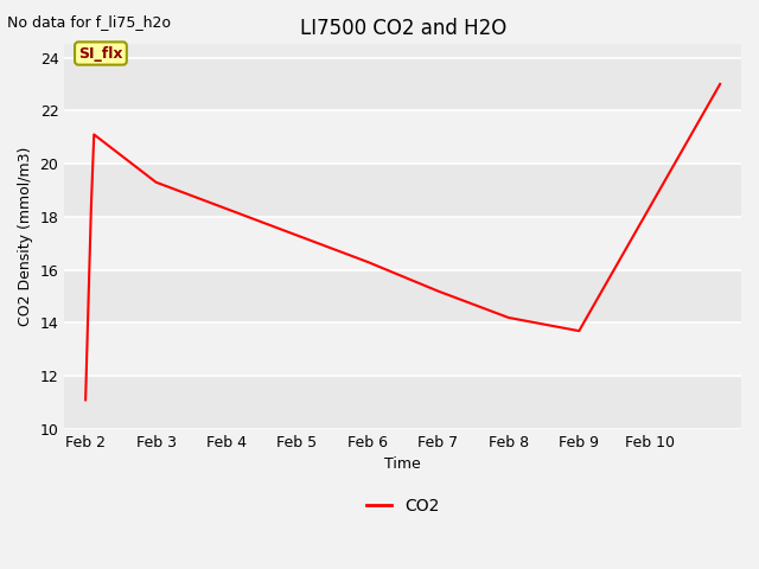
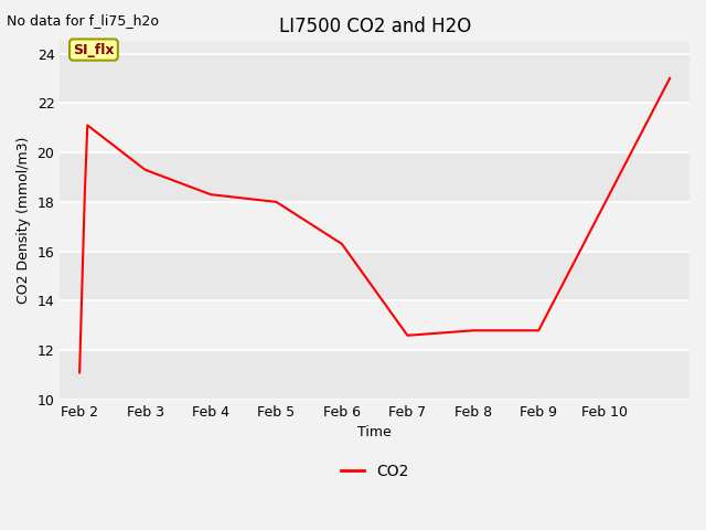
Feb 5: 17.3 -> 18.0
Feb 7: 15.2 -> 12.6
Feb 8: 14.2 -> 12.8
Feb 9: 13.7 -> 12.8
